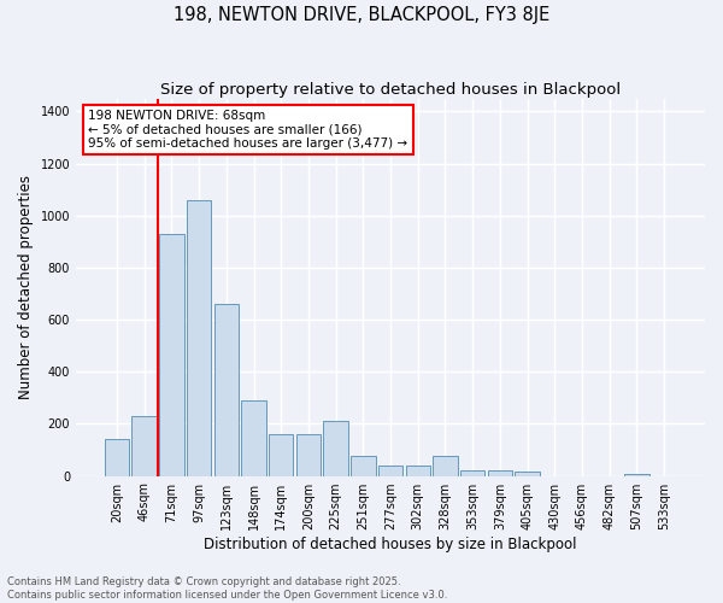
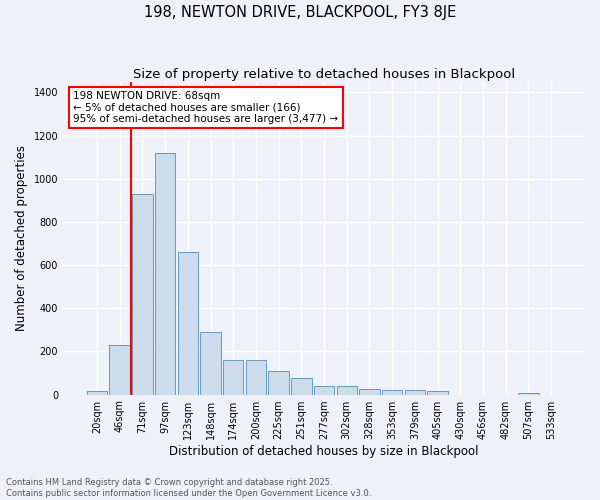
20sqm: 140 -> 15
97sqm: 1060 -> 1120
225sqm: 210 -> 110
328sqm: 75 -> 25
